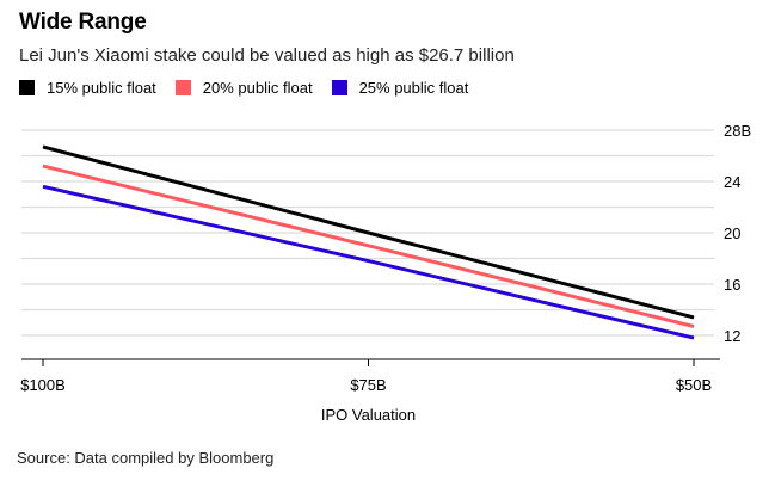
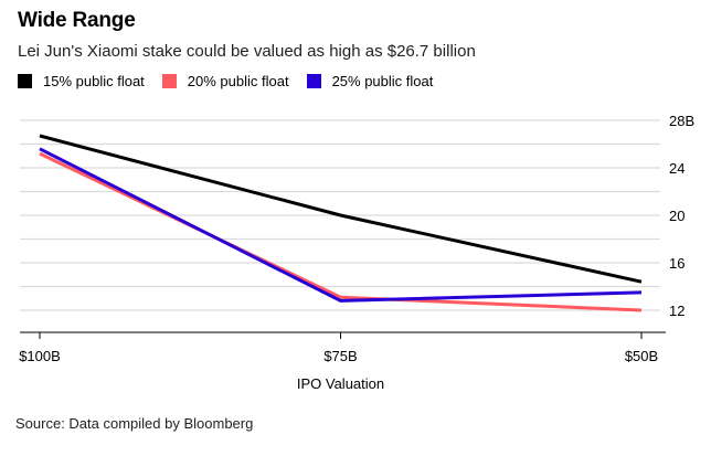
25% public float/$100B: 23.6B -> 25.6B
20% public float/$75B: 19.0B -> 13.1B
25% public float/$75B: 17.8B -> 12.8B
15% public float/$50B: 13.4B -> 14.4B
20% public float/$50B: 12.7B -> 12.0B
25% public float/$50B: 11.8B -> 13.5B
